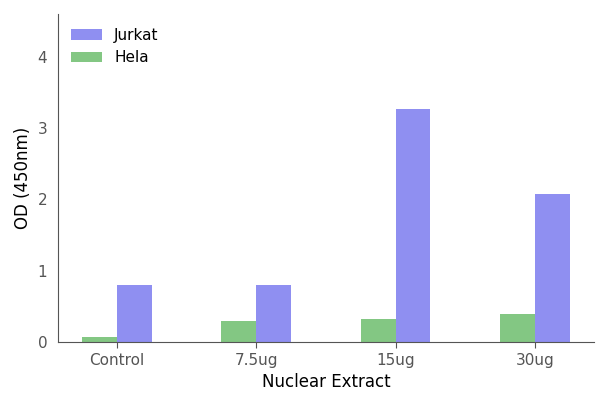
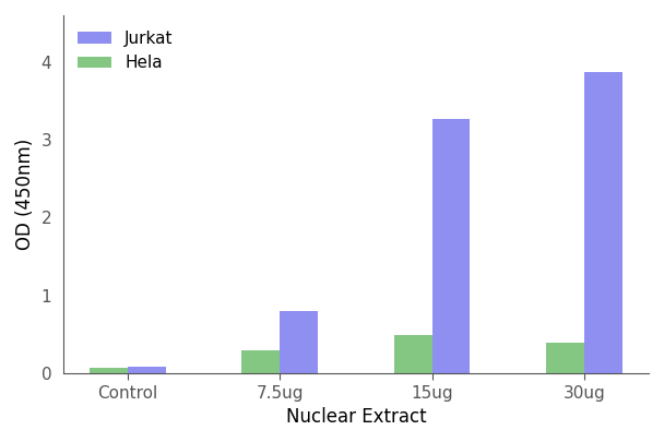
Jurkat/Control: 0.80 -> 0.08
Hela/15ug: 0.32 -> 0.49
Jurkat/30ug: 2.08 -> 3.87
